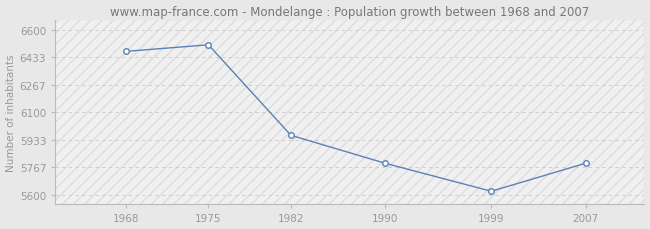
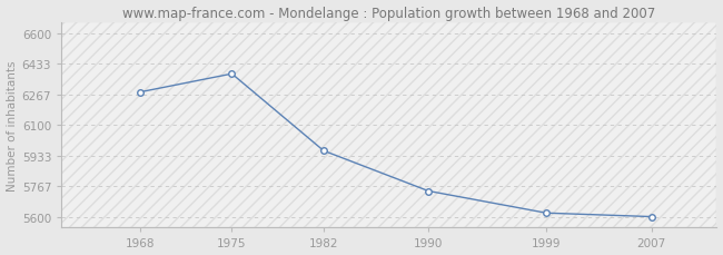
1968: 6470 -> 6280
1975: 6510 -> 6380
1990: 5790 -> 5740
2007: 5790 -> 5600
